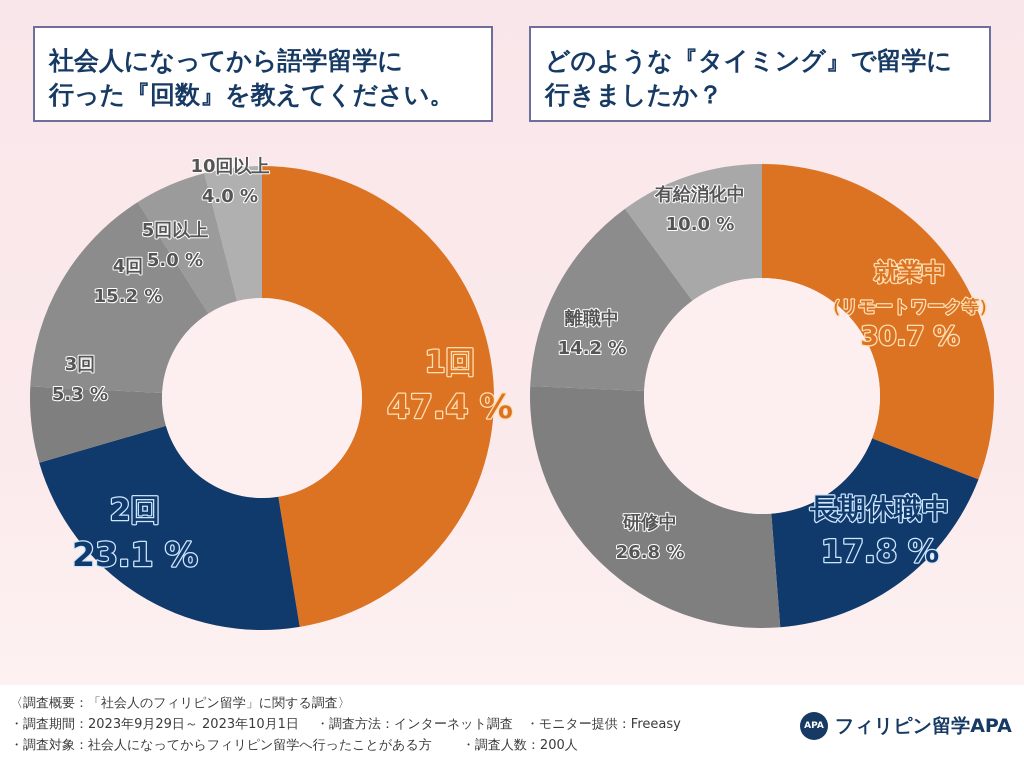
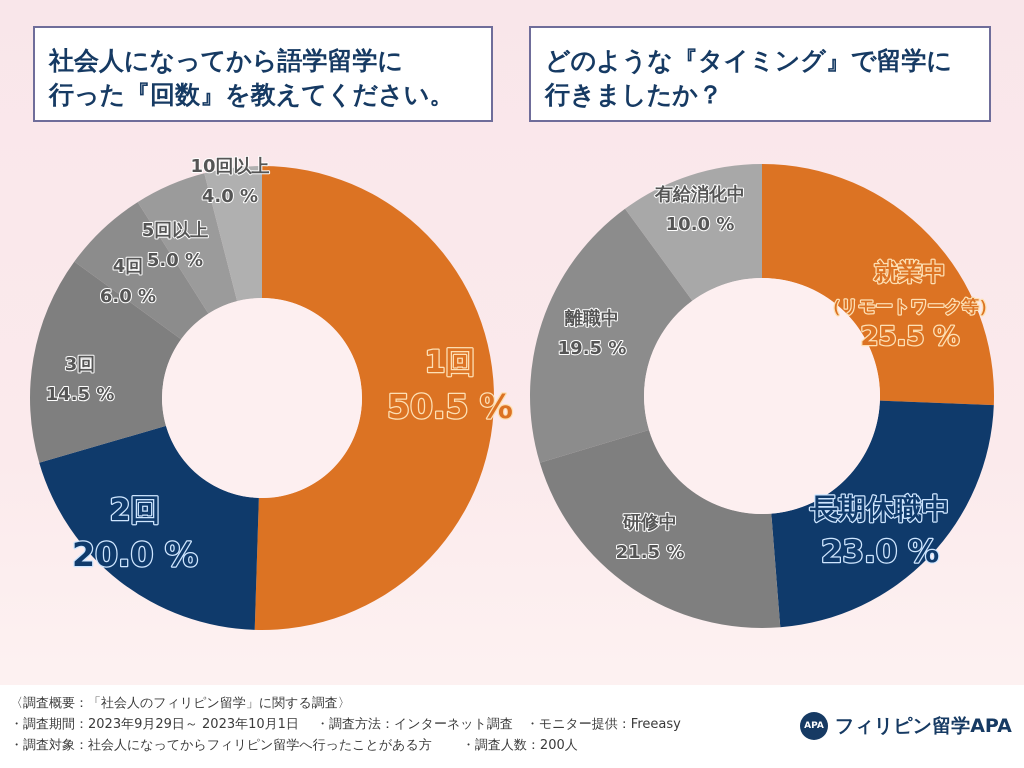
社会人になってから語学留学に行った『回数』を教えてください。/1回: 47.4 -> 50.5
社会人になってから語学留学に行った『回数』を教えてください。/2回: 23.1 -> 20.0
社会人になってから語学留学に行った『回数』を教えてください。/3回: 5.3 -> 14.5
社会人になってから語学留学に行った『回数』を教えてください。/4回: 15.2 -> 6.0
どのような『タイミング』で留学に行きましたか？/就業中（リモートワーク等）: 30.7 -> 25.5
どのような『タイミング』で留学に行きましたか？/長期休職中: 17.8 -> 23.0
どのような『タイミング』で留学に行きましたか？/研修中: 26.8 -> 21.5
どのような『タイミング』で留学に行きましたか？/離職中: 14.2 -> 19.5
